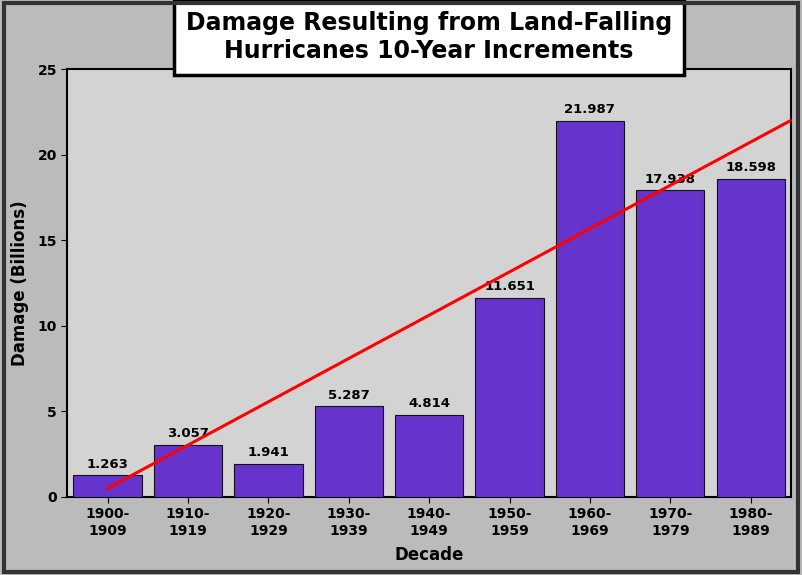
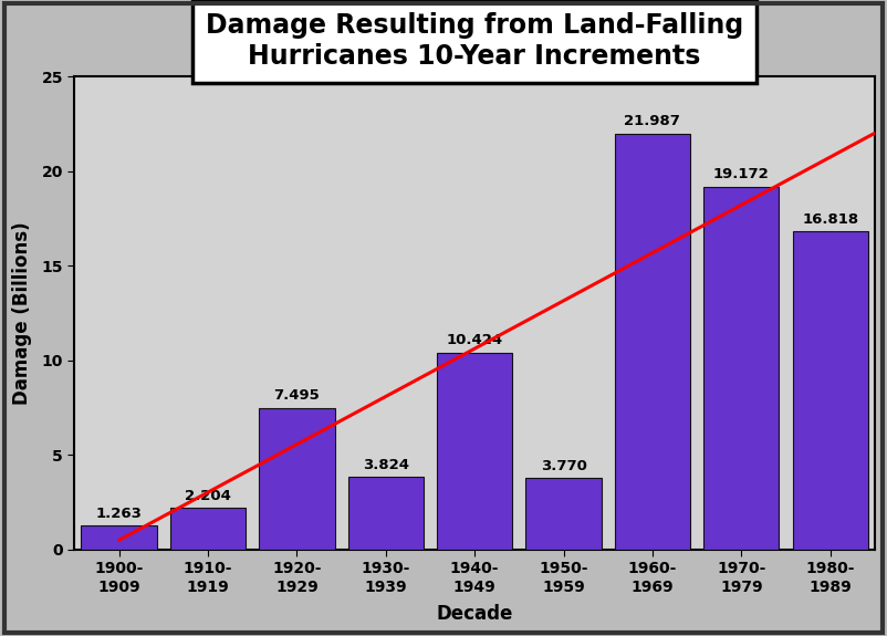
1910- 1919: 3.057 -> 2.204
1920- 1929: 1.941 -> 7.495
1930- 1939: 5.287 -> 3.824
1940- 1949: 4.814 -> 10.424
1950- 1959: 11.651 -> 3.770
1970- 1979: 17.938 -> 19.172
1980- 1989: 18.598 -> 16.818
